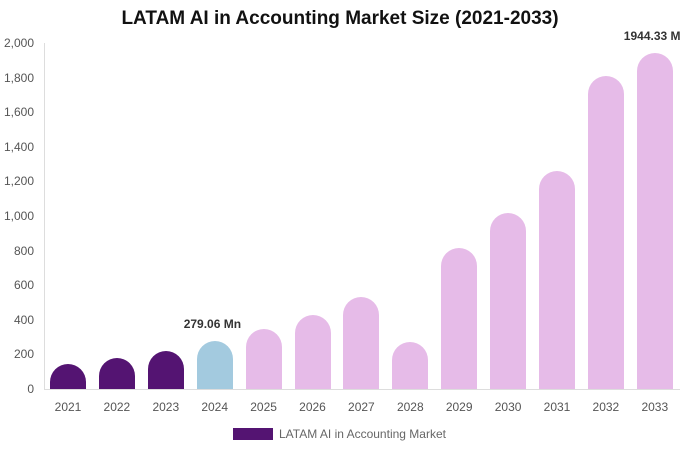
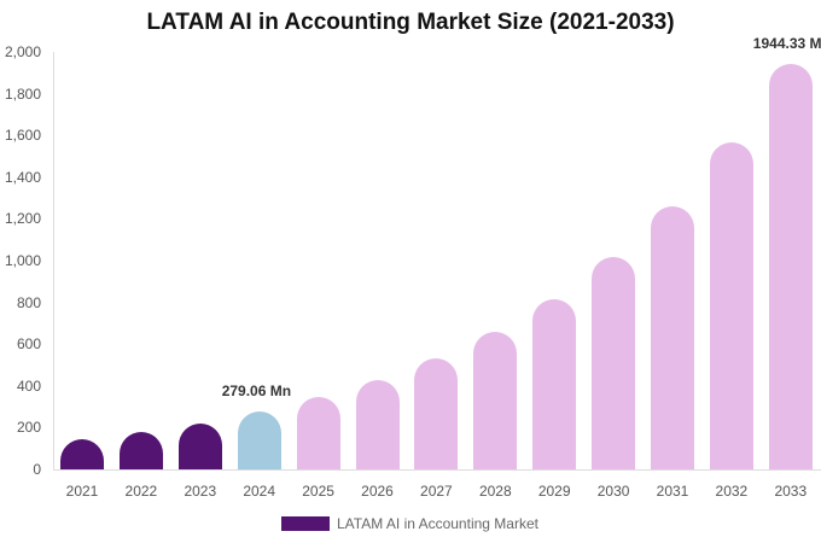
2028: 270 -> 660
2032: 1810 -> 1570
